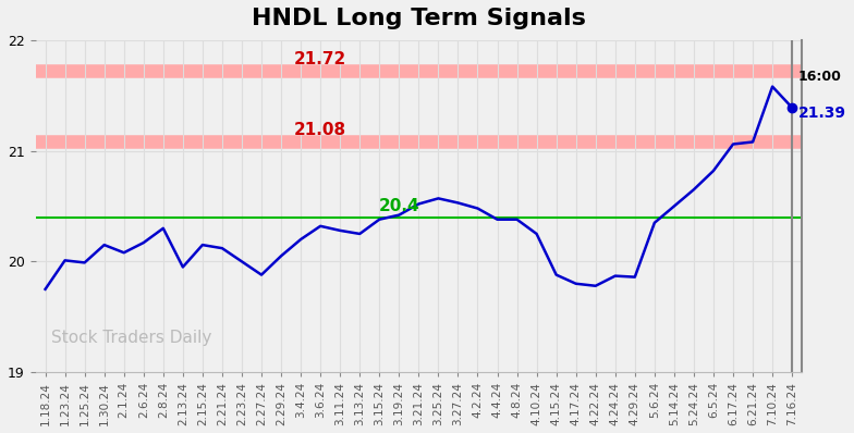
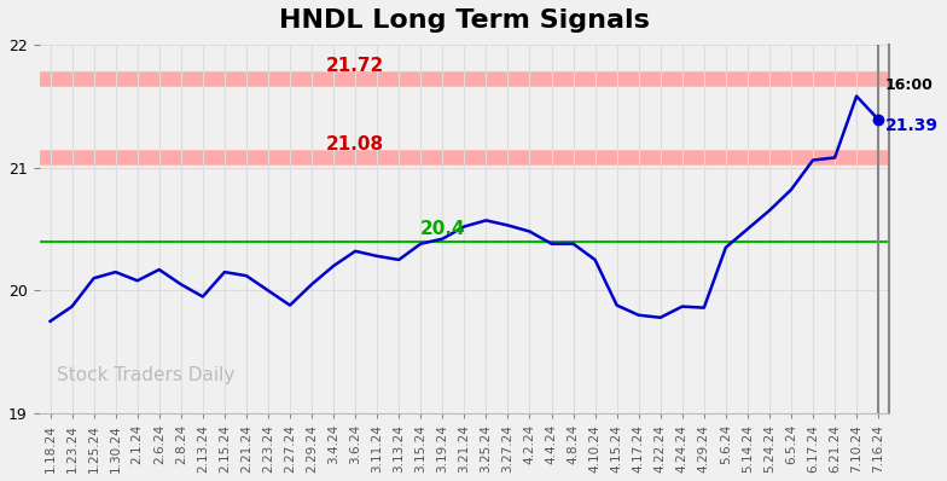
1.23.24: 20.01 -> 19.87
1.25.24: 19.99 -> 20.10
2.8.24: 20.30 -> 20.05
